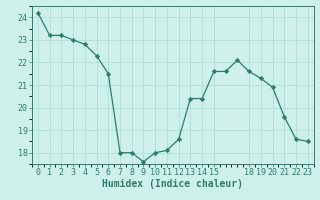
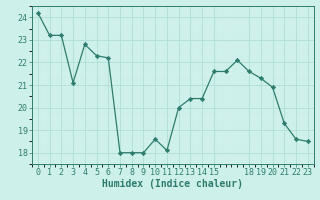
3: 23.0 -> 21.1
6: 21.5 -> 22.2
9: 17.6 -> 18.0
10: 18.0 -> 18.6
12: 18.6 -> 20.0
21: 19.6 -> 19.3
